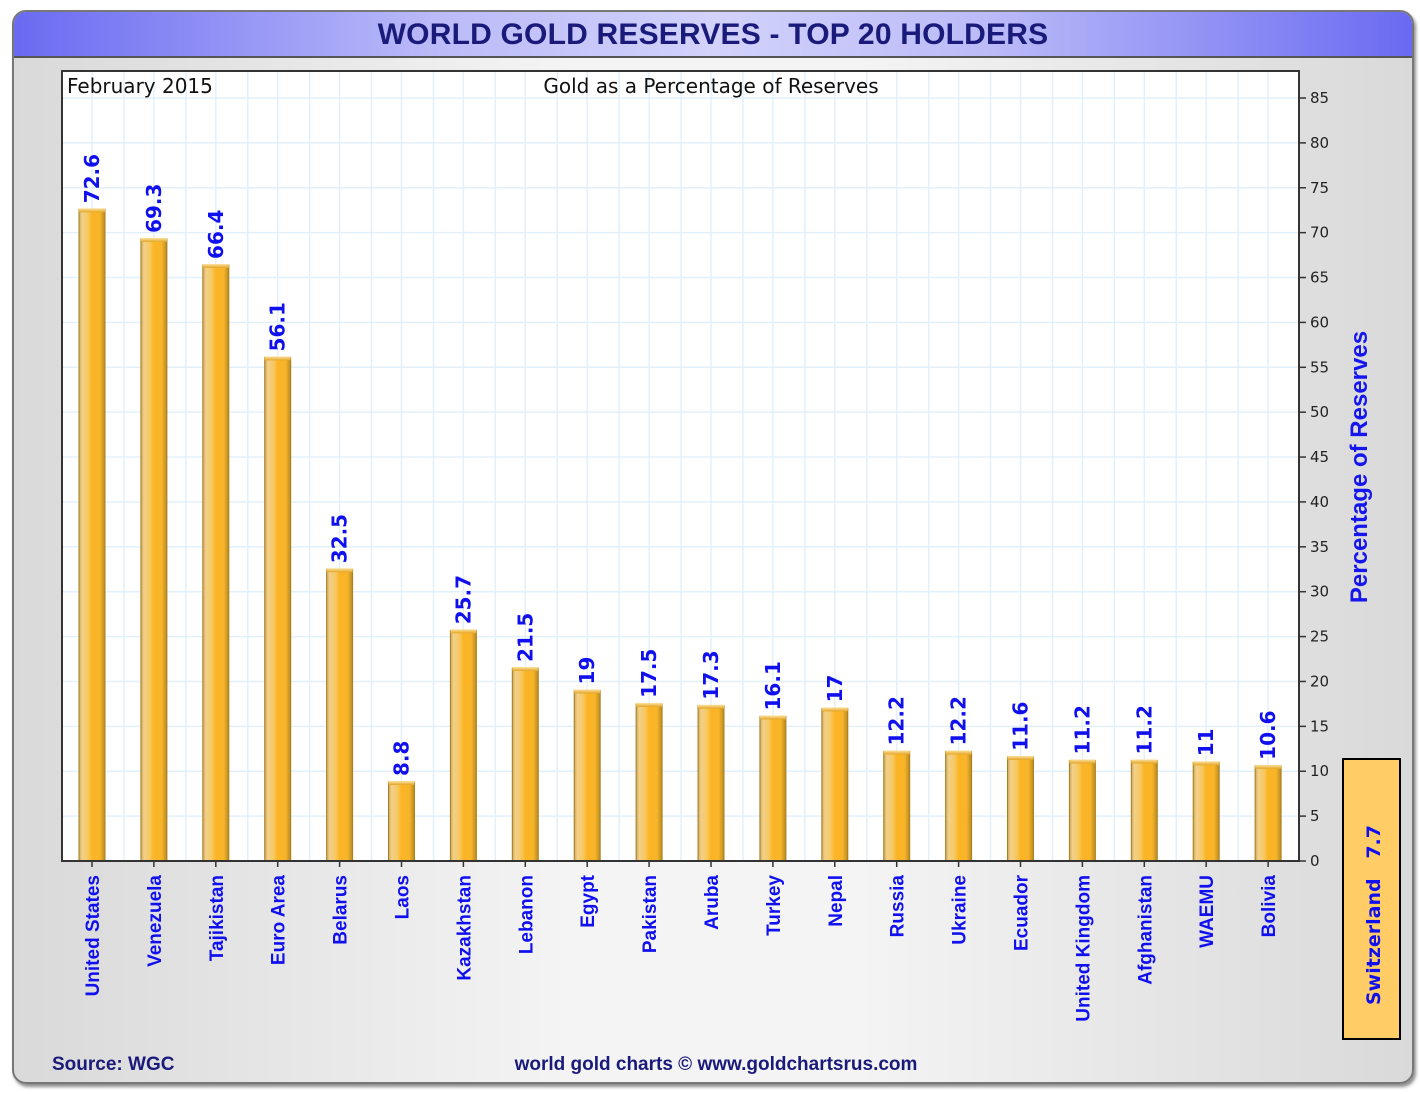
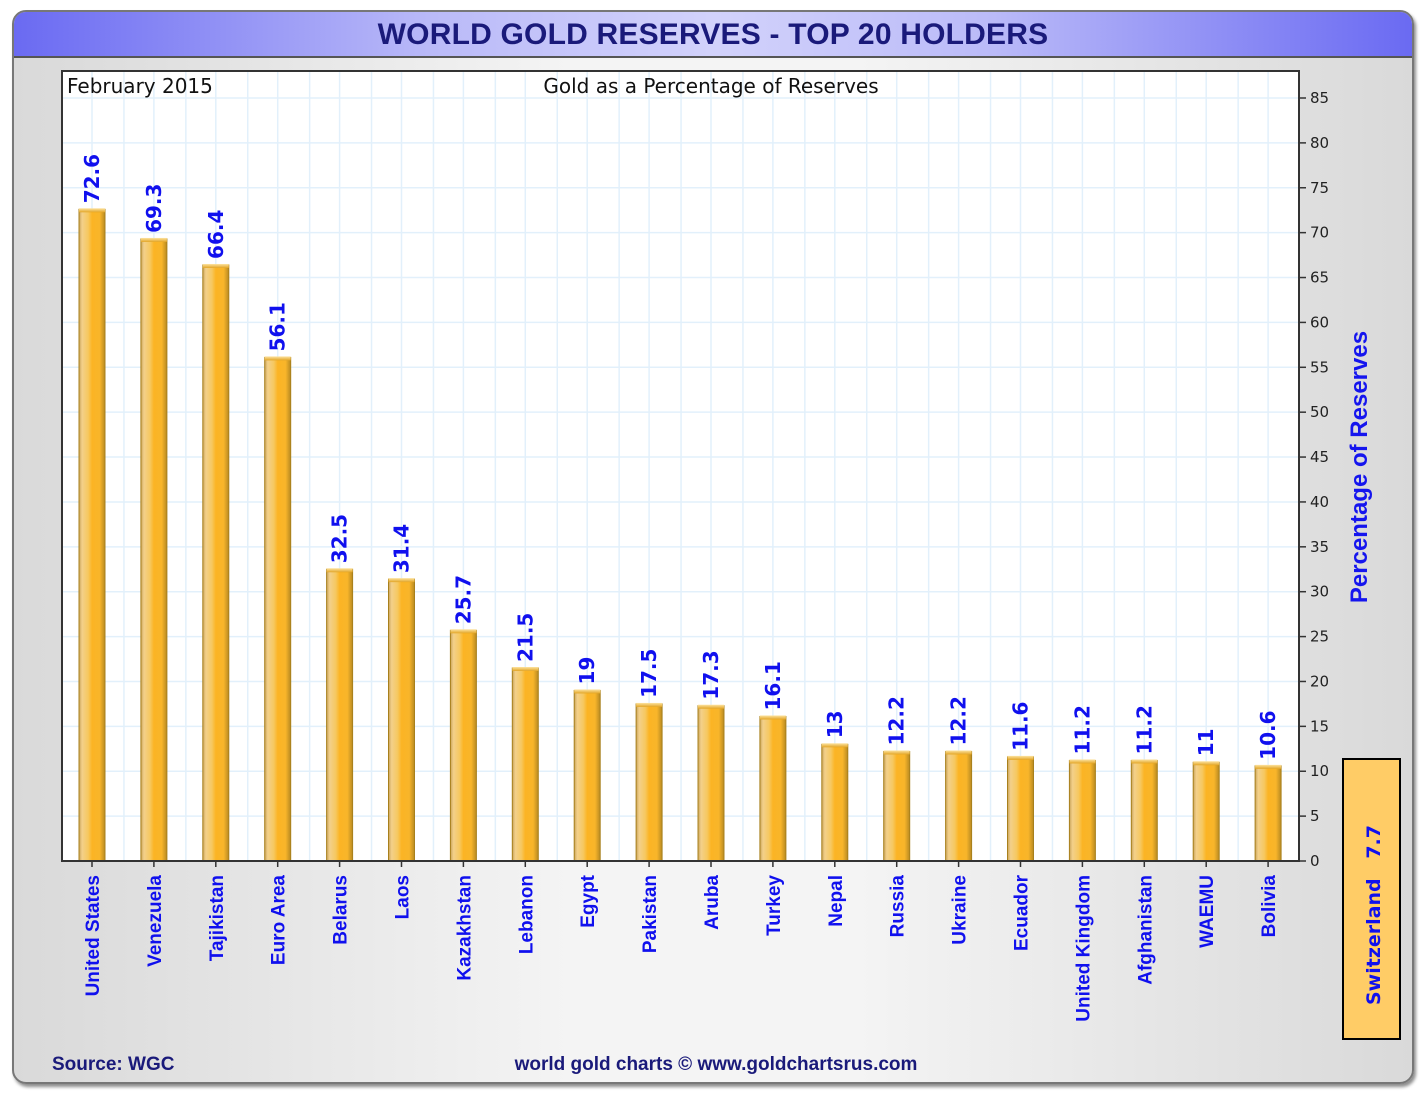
Laos: 8.8 -> 31.4
Nepal: 17 -> 13
